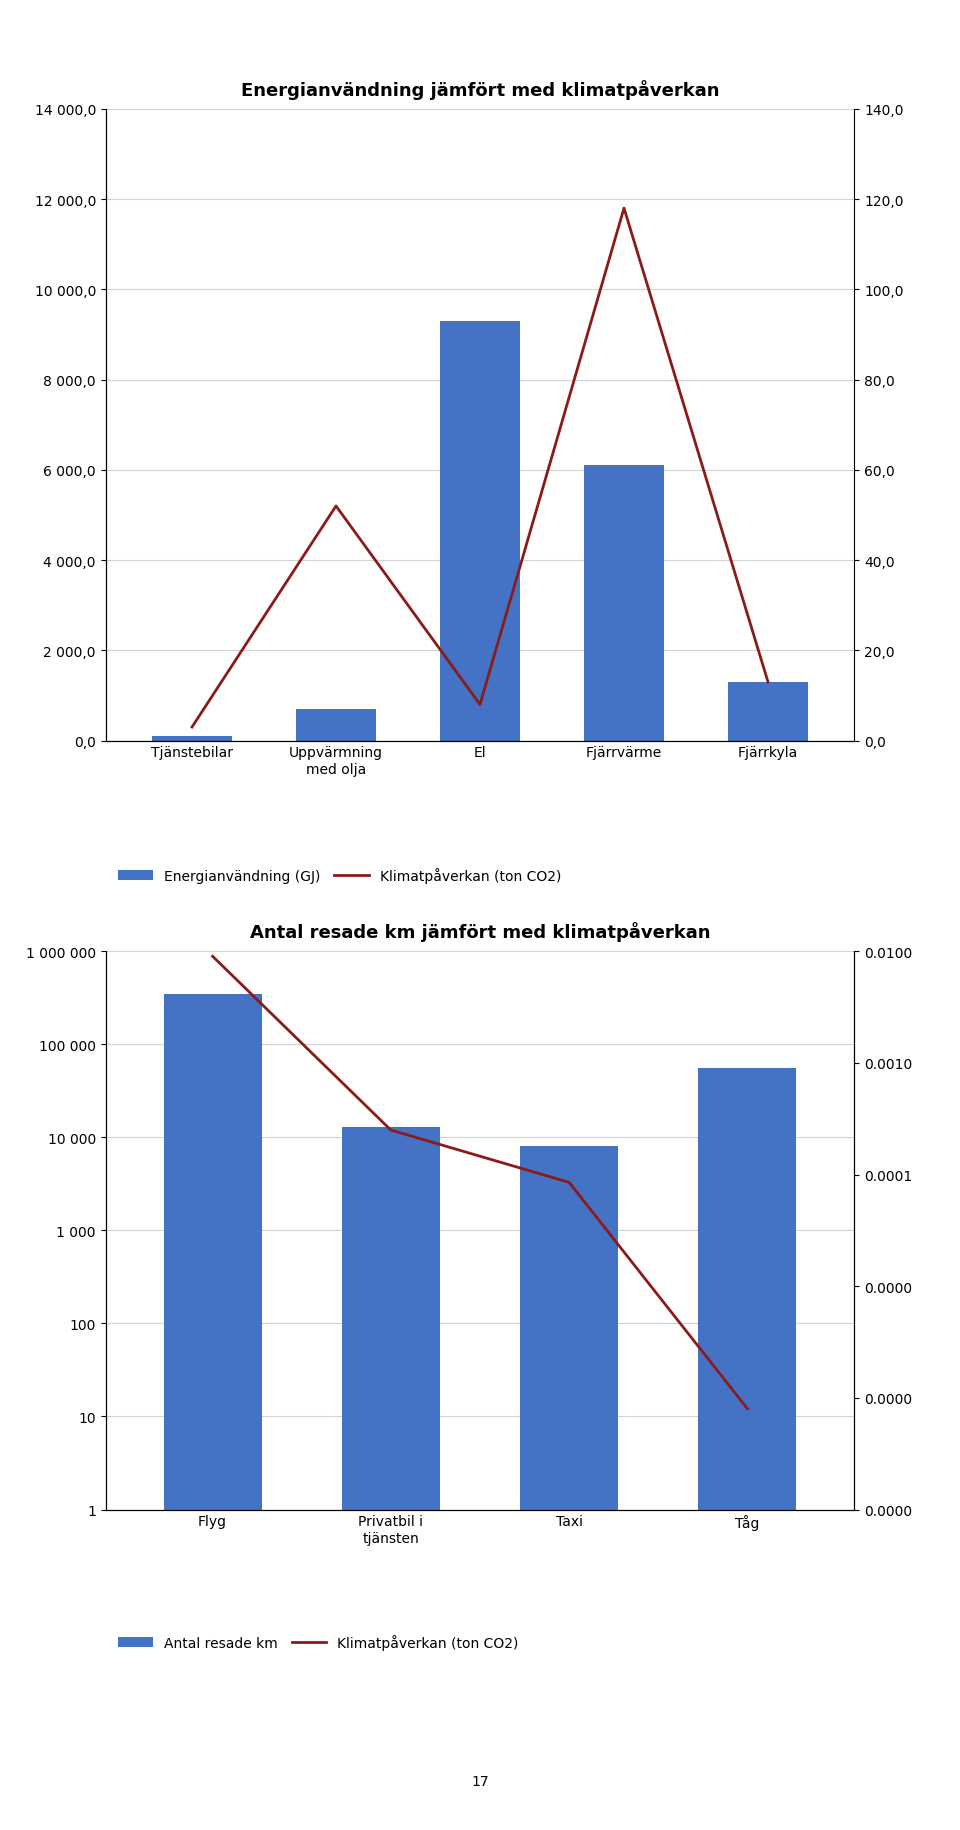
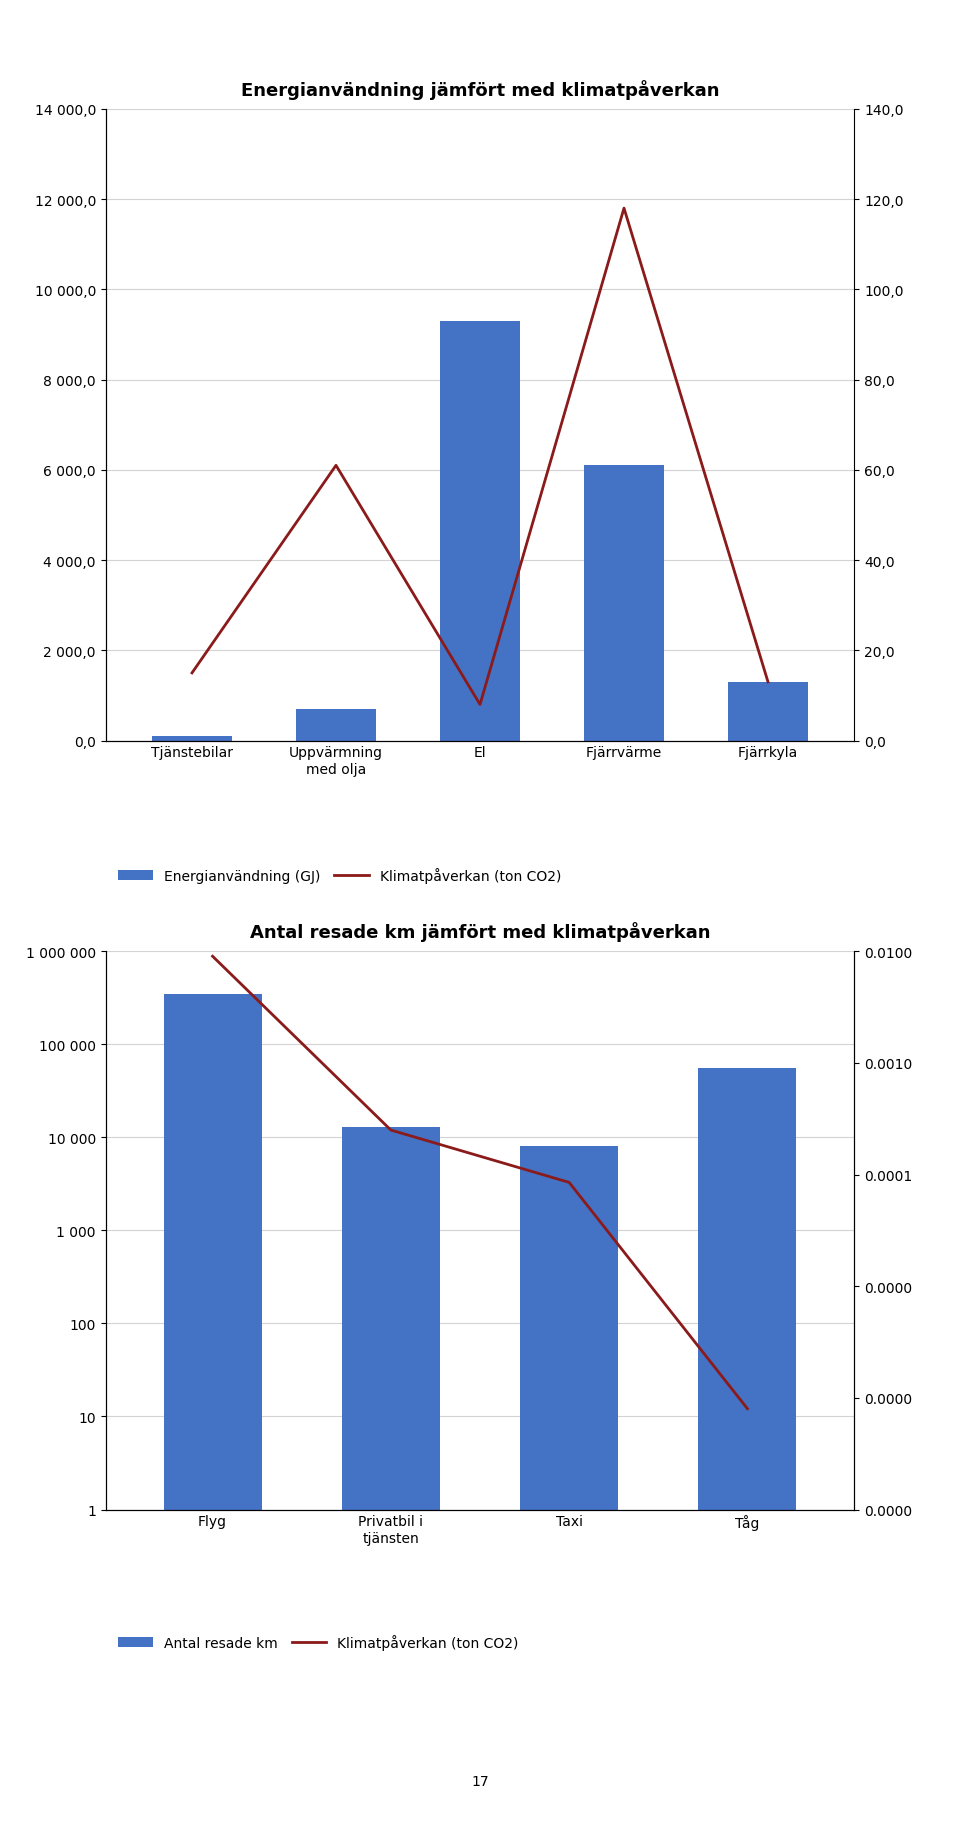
Energianvändning jämfört med klimatpåverkan/Klimatpåverkan (ton CO2)/Tjänstebilar: 3 -> 15
Energianvändning jämfört med klimatpåverkan/Klimatpåverkan (ton CO2)/Uppvärmning med olja: 52 -> 61
